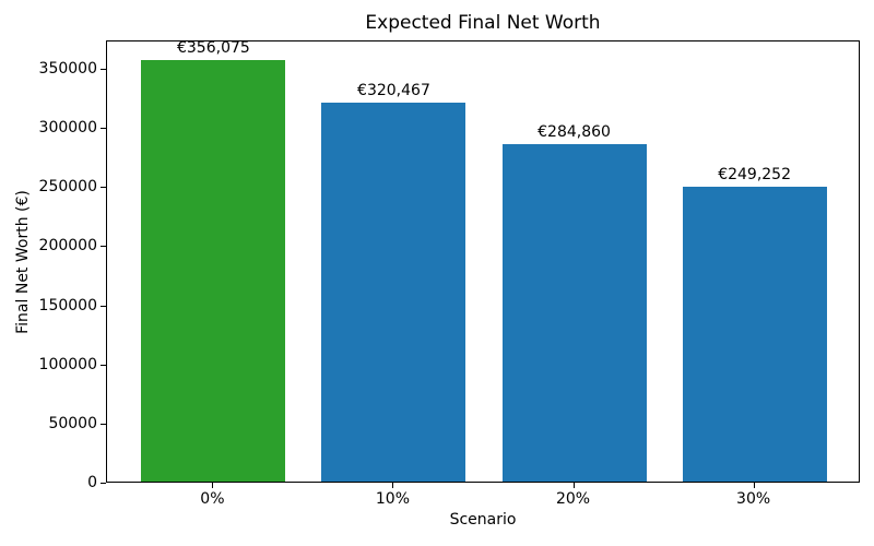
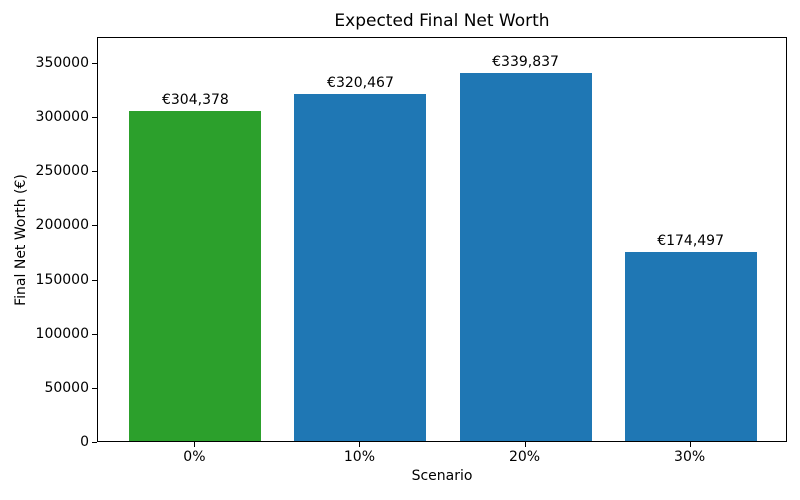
0%: €356,075 -> €304,378
20%: €284,860 -> €339,837
30%: €249,252 -> €174,497
